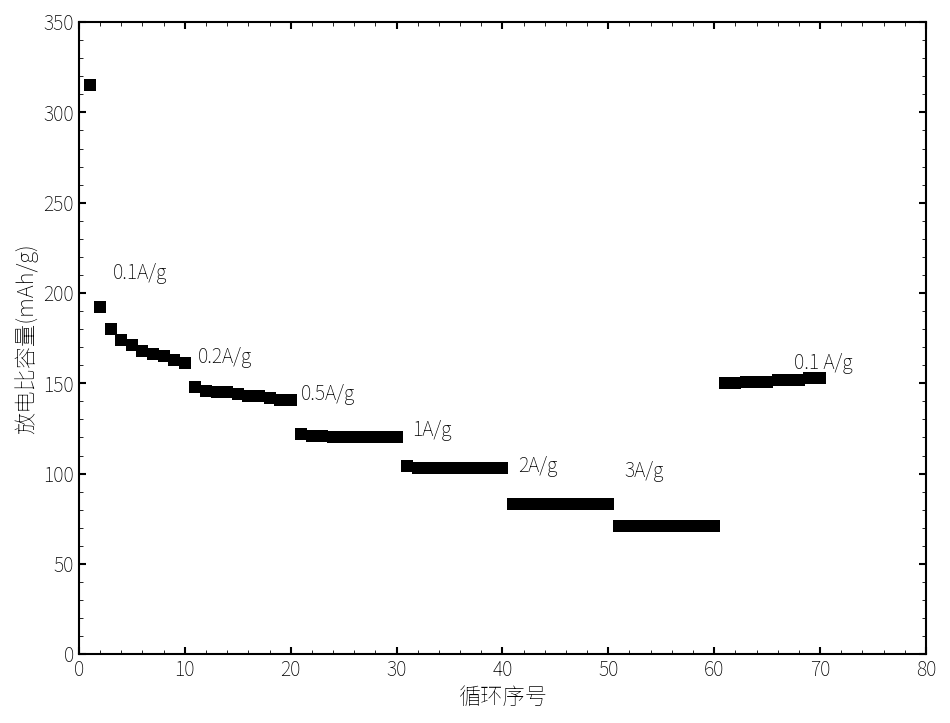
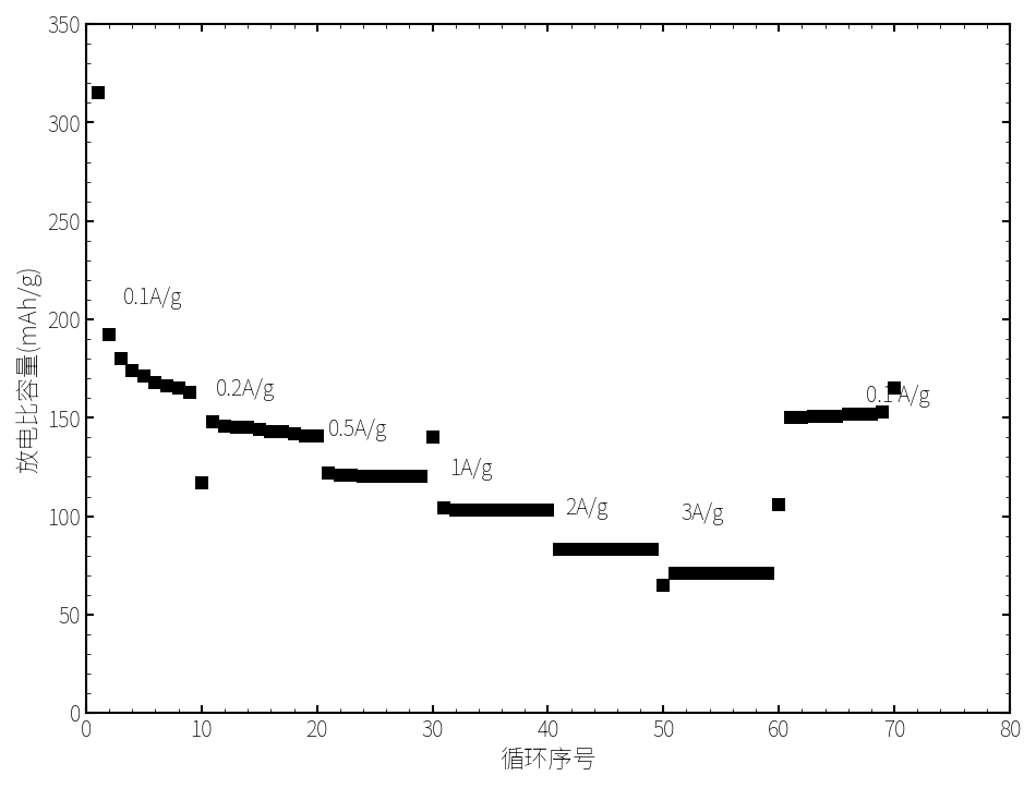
10: 161 -> 117
30: 120 -> 140
50: 83 -> 65
60: 71 -> 106
70: 153 -> 165
